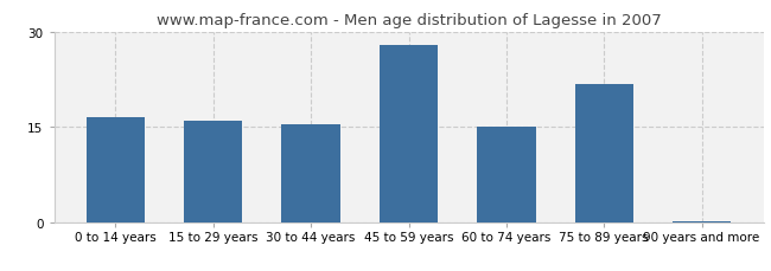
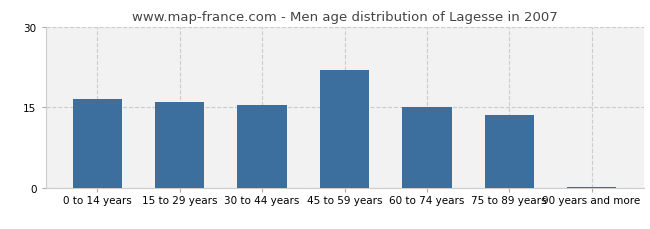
45 to 59 years: 27.8 -> 22.0
75 to 89 years: 21.8 -> 13.5
